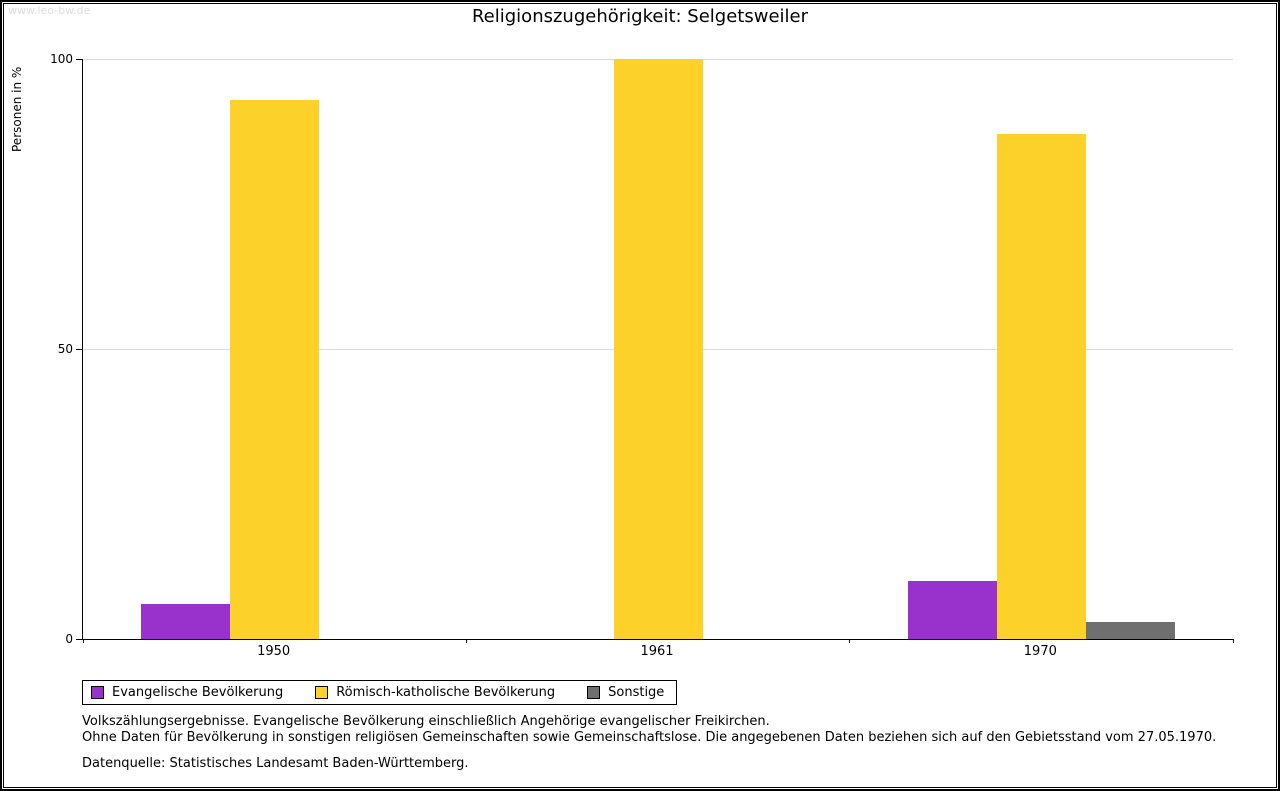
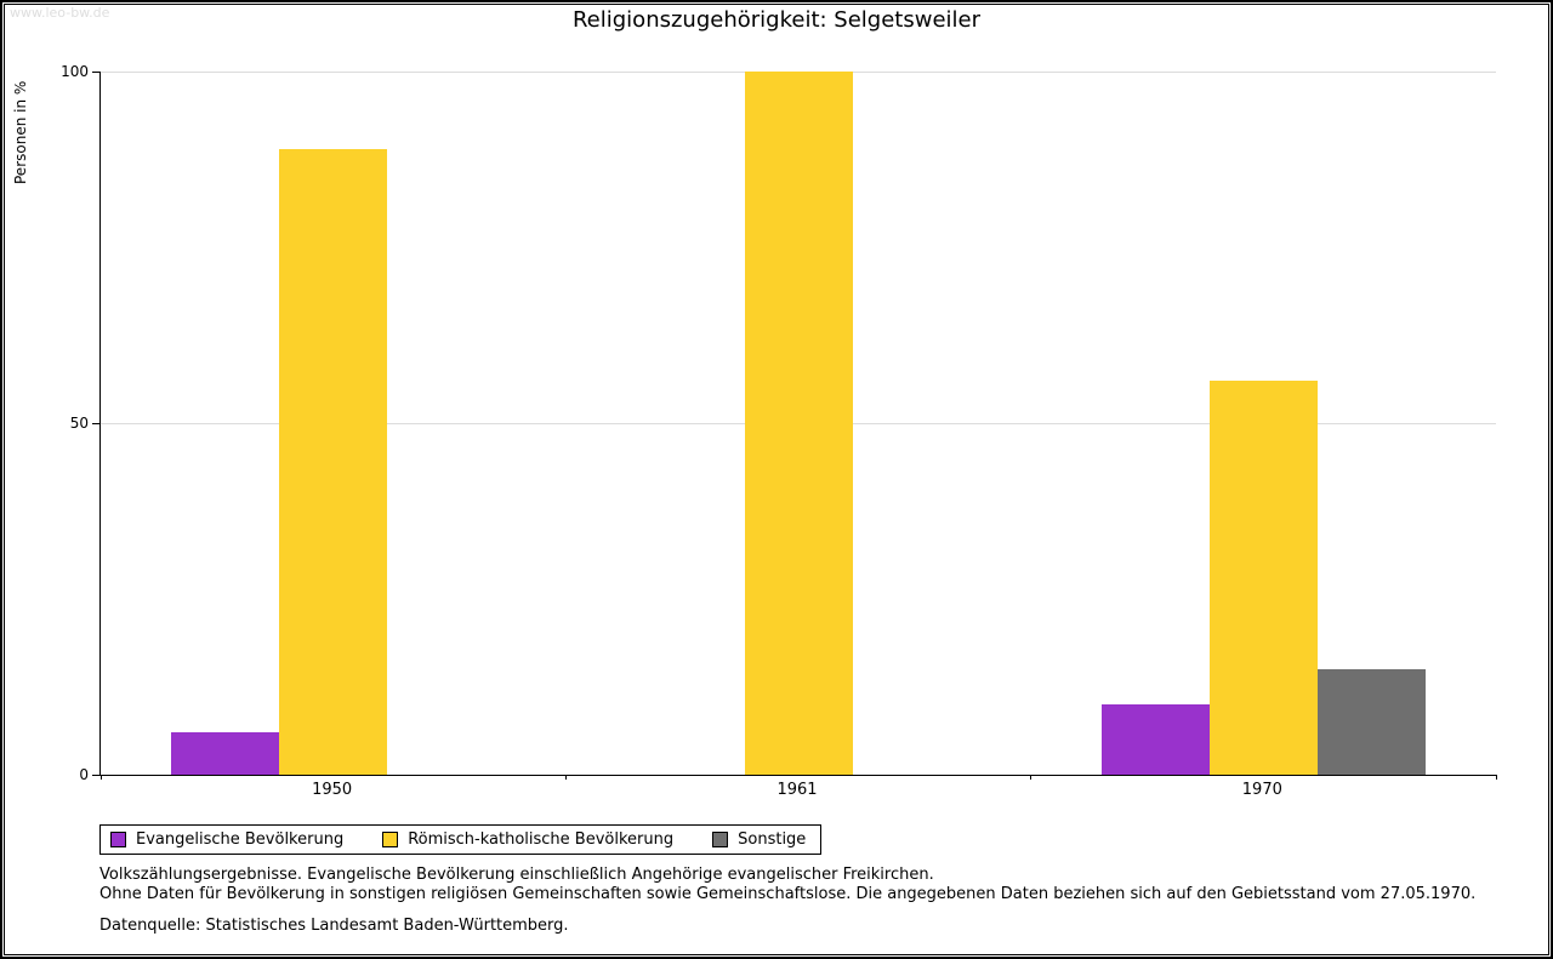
Römisch-katholische Bevölkerung/1950: 93 -> 89
Römisch-katholische Bevölkerung/1970: 87 -> 56
Sonstige/1970: 3 -> 15
